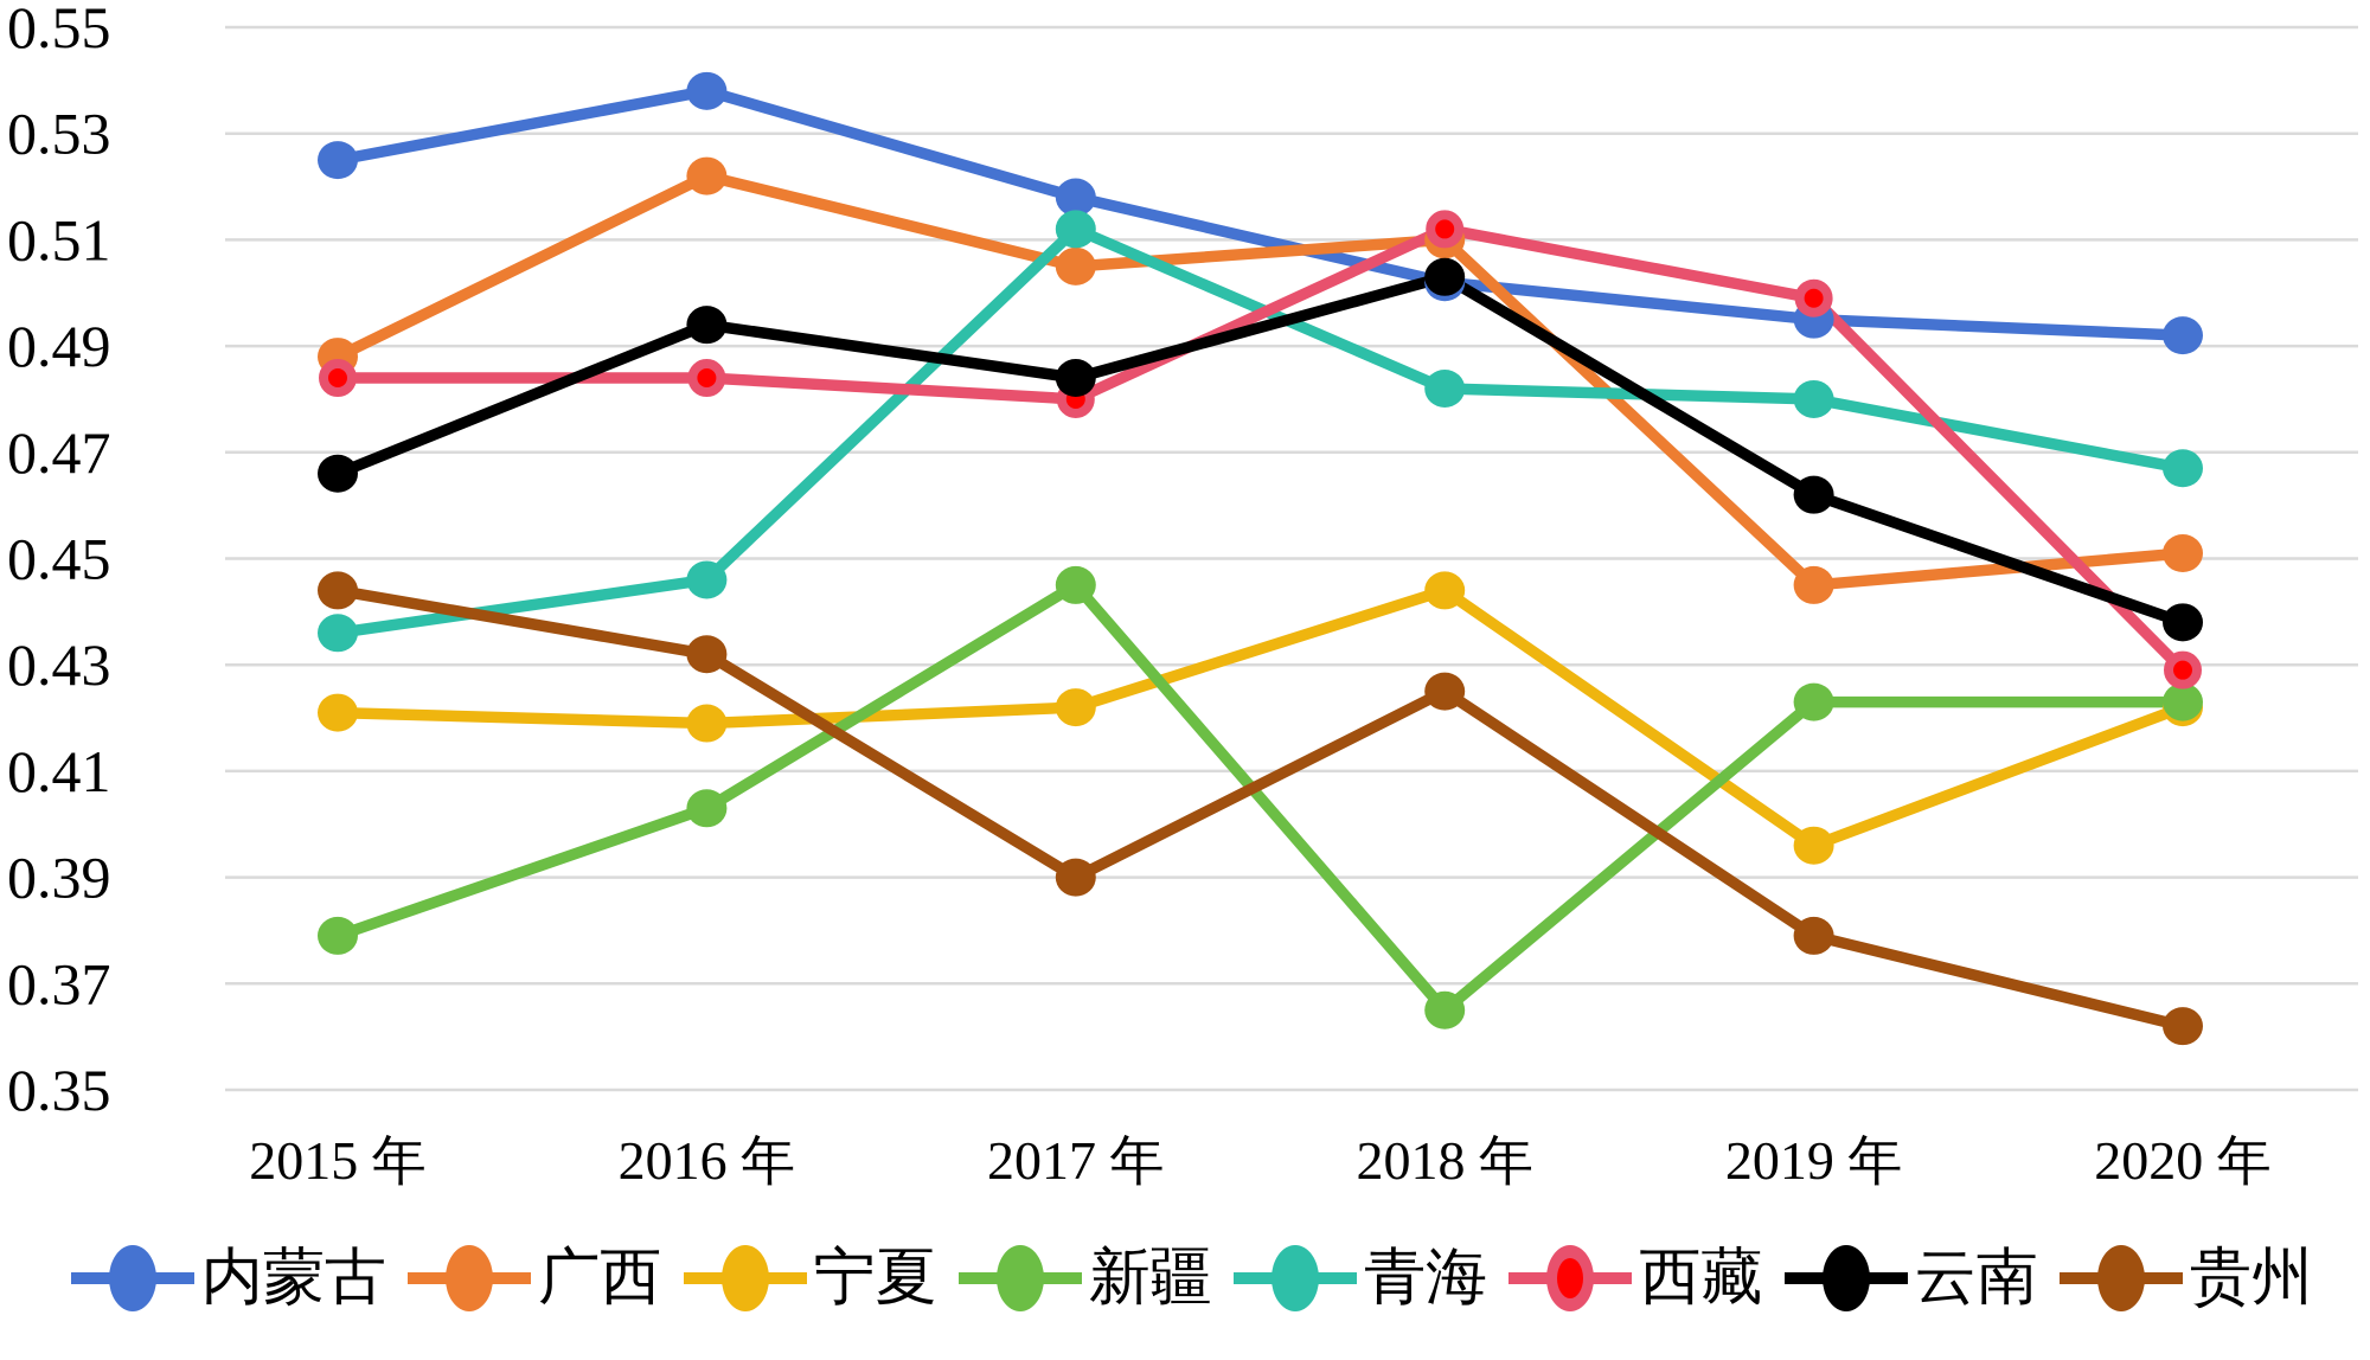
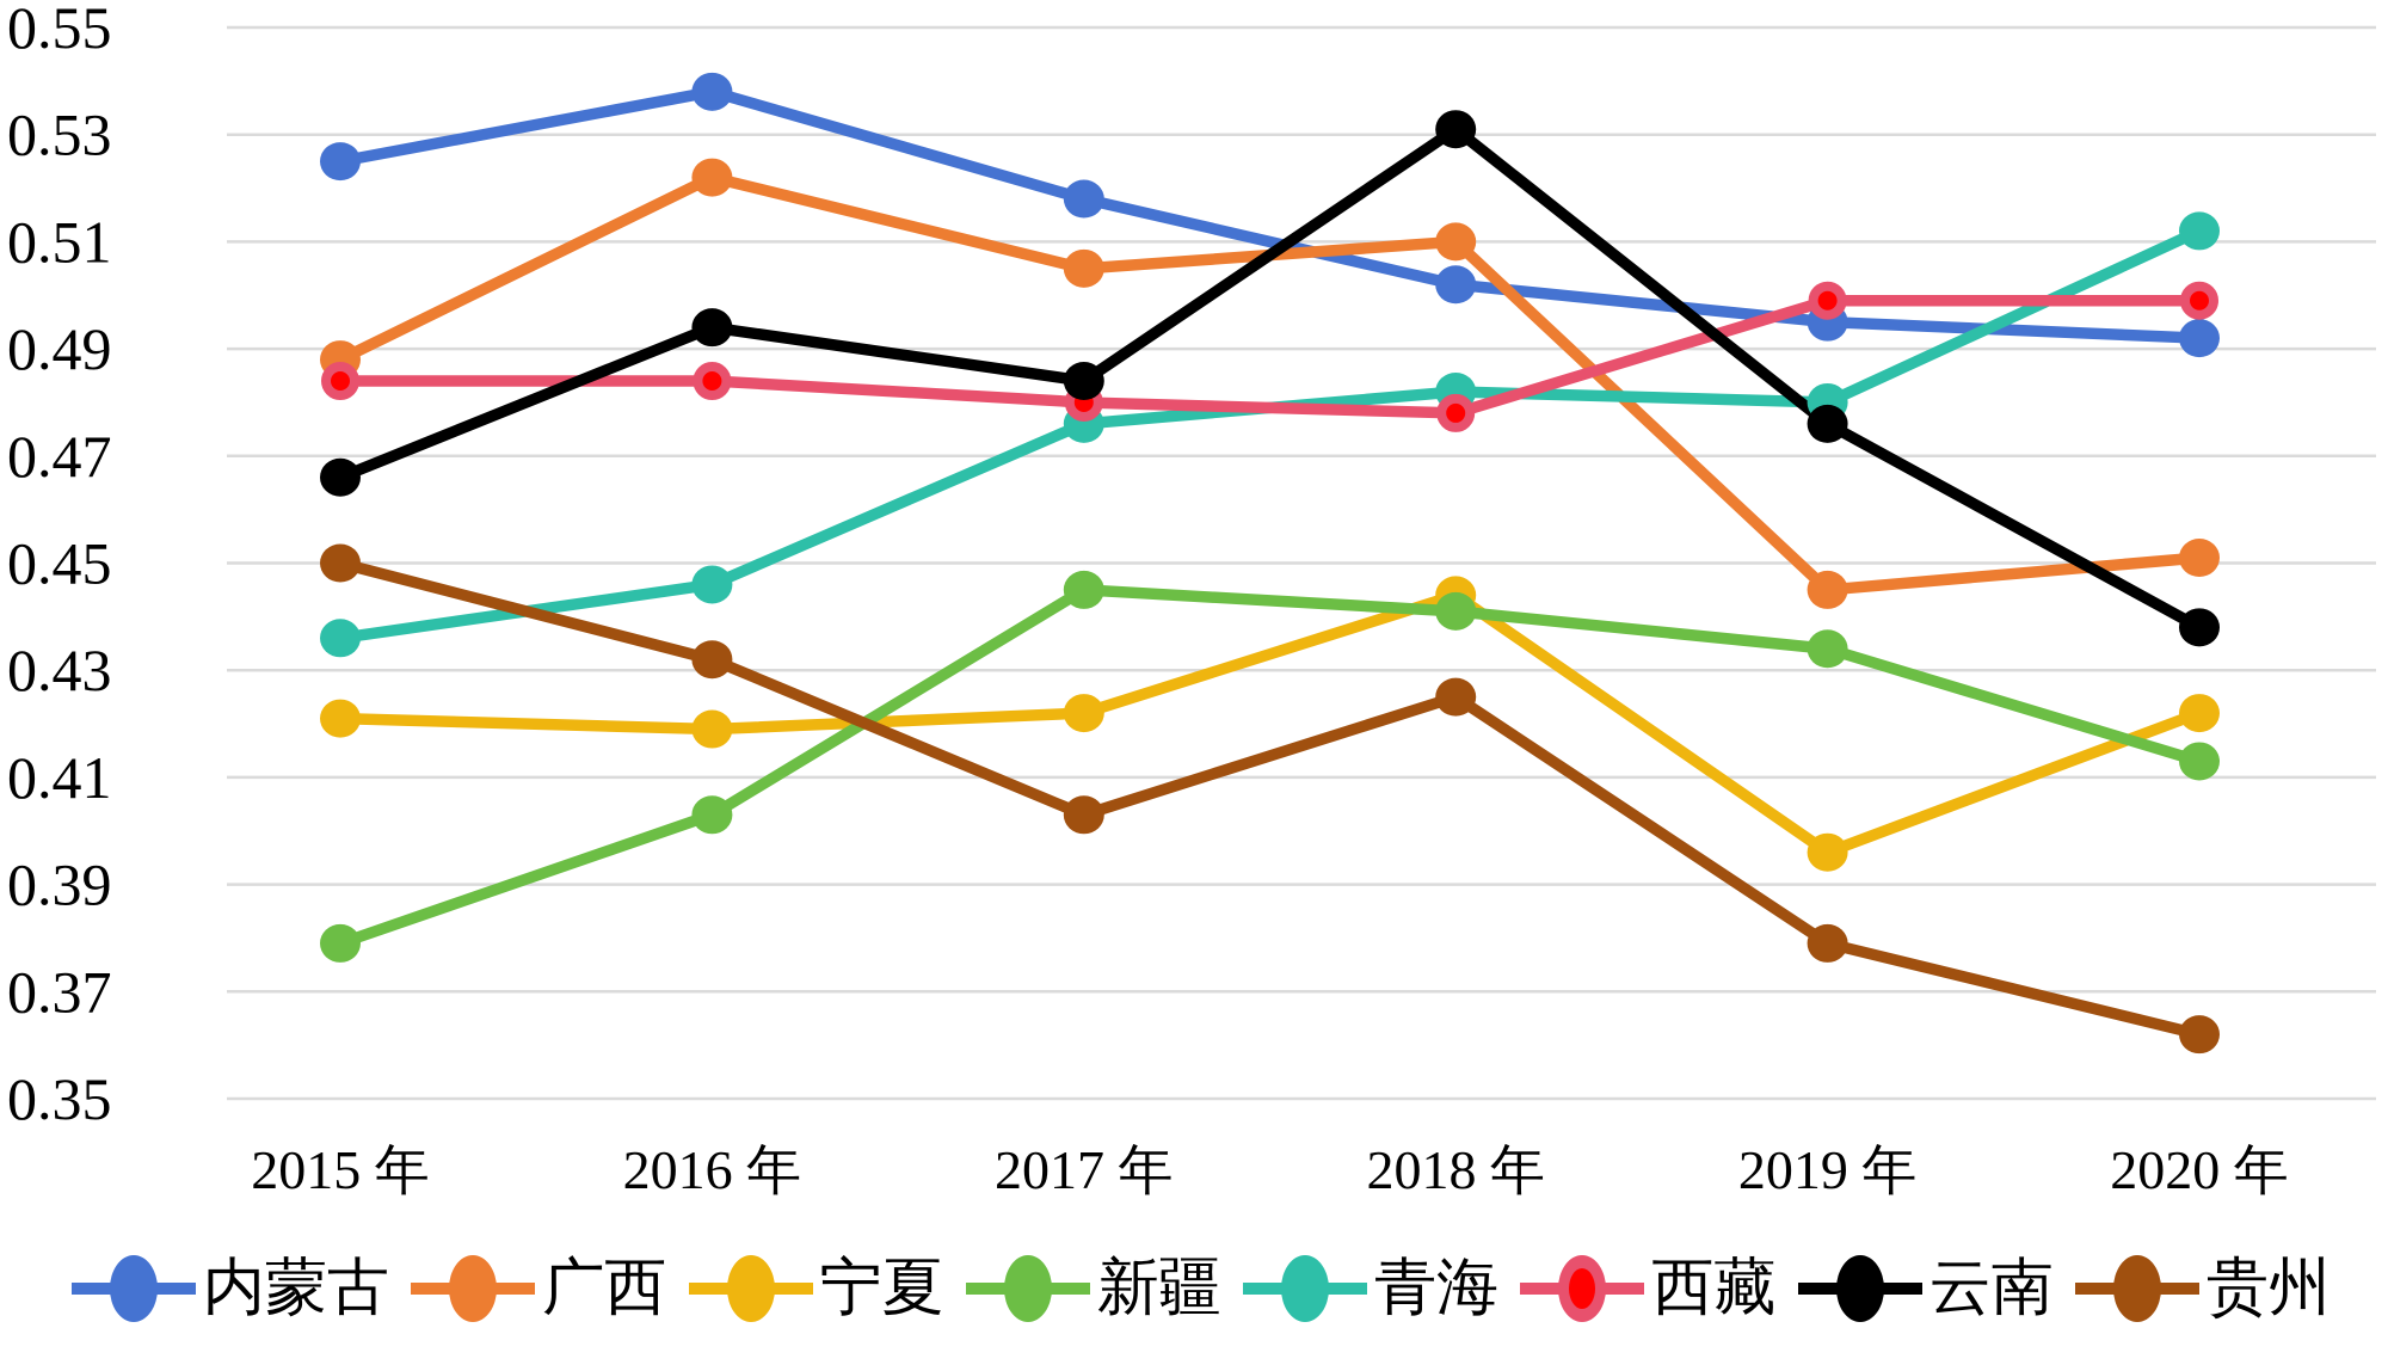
贵州/2015 年: 0.444 -> 0.450
青海/2017 年: 0.512 -> 0.476
贵州/2017 年: 0.390 -> 0.403
新疆/2018 年: 0.365 -> 0.441
西藏/2018 年: 0.512 -> 0.478
云南/2018 年: 0.503 -> 0.531
新疆/2019 年: 0.423 -> 0.434
云南/2019 年: 0.462 -> 0.476
新疆/2020 年: 0.423 -> 0.413
青海/2020 年: 0.467 -> 0.512
西藏/2020 年: 0.429 -> 0.499
